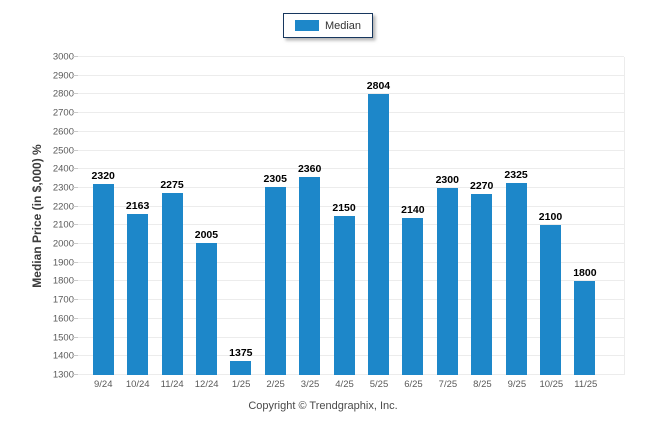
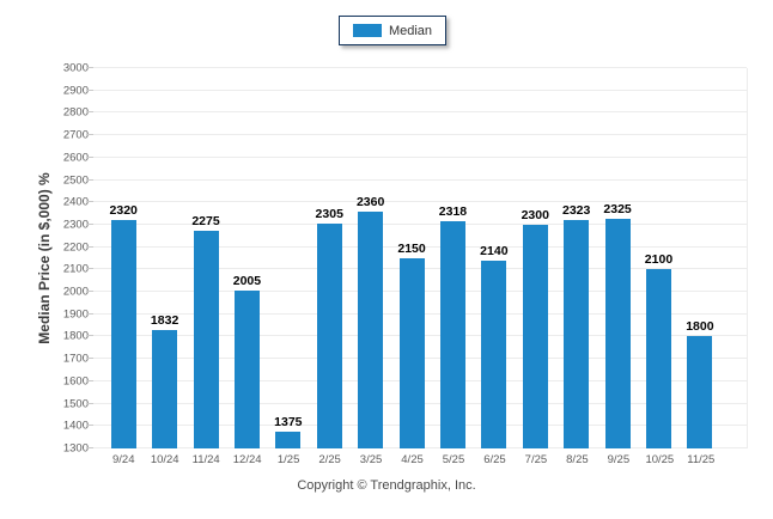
10/24: 2163 -> 1832
5/25: 2804 -> 2318
8/25: 2270 -> 2323
